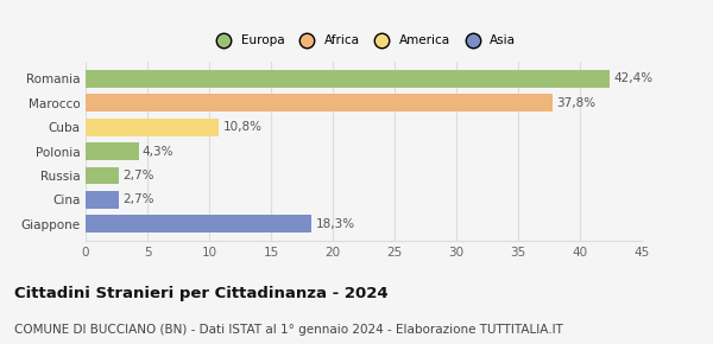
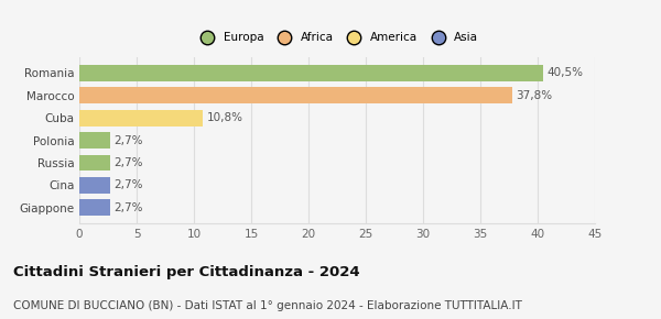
Romania: 42,4% -> 40,5%
Polonia: 4,3% -> 2,7%
Giappone: 18,3% -> 2,7%
